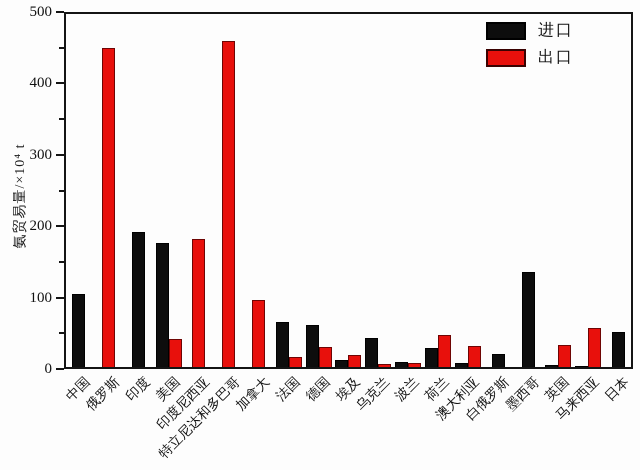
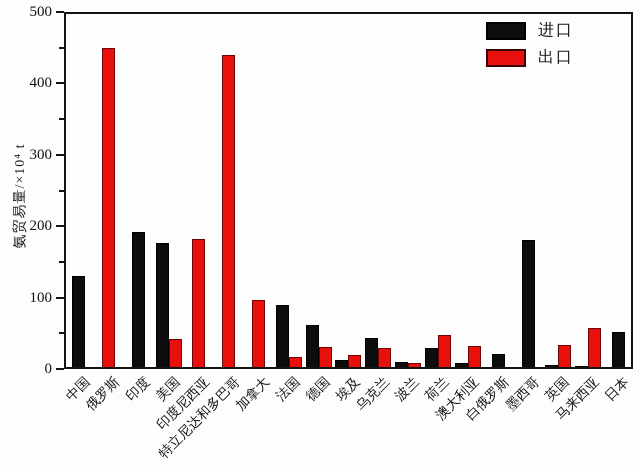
进口/中国: 100 -> 130
出口/特立尼达和多巴哥: 460 -> 440
进口/法国: 70 -> 90
出口/乌克兰: 10 -> 30
进口/墨西哥: 140 -> 180
